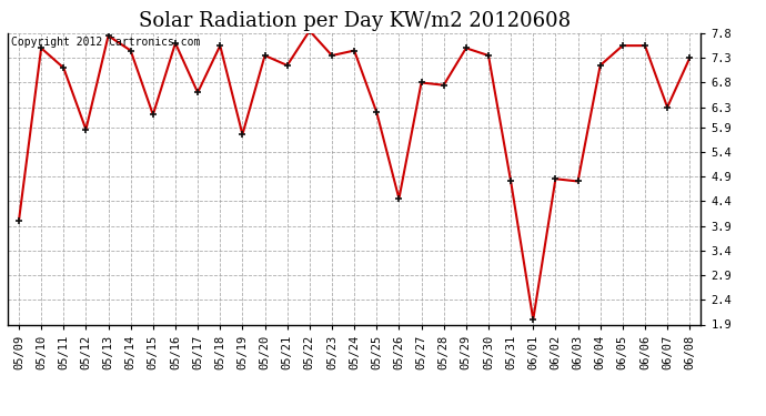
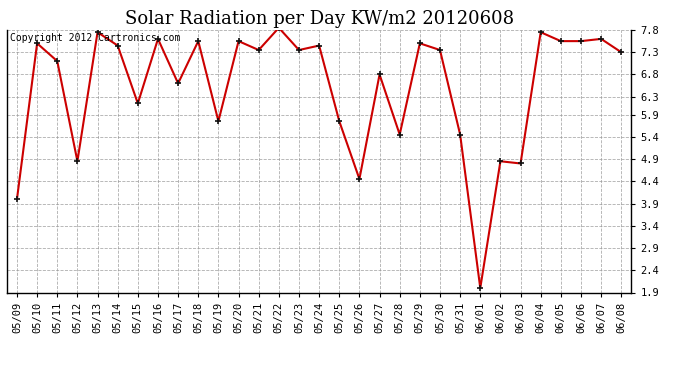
05/12: 5.85 -> 4.85
05/20: 7.35 -> 7.55
05/21: 7.15 -> 7.35
05/25: 6.20 -> 5.75
05/28: 6.75 -> 5.45
05/31: 4.80 -> 5.45
06/04: 7.15 -> 7.75
06/07: 6.30 -> 7.60
